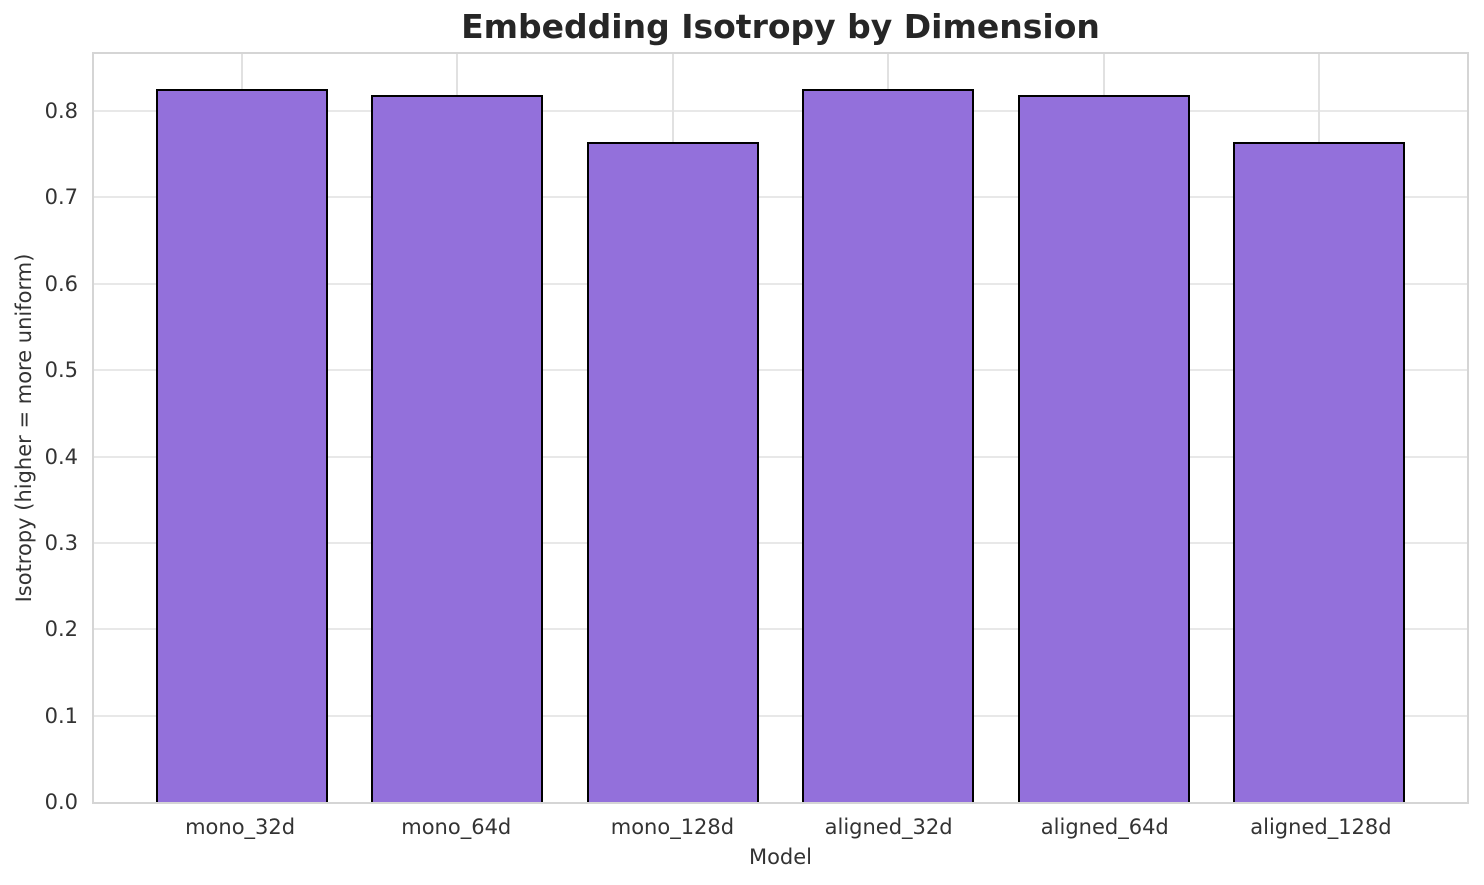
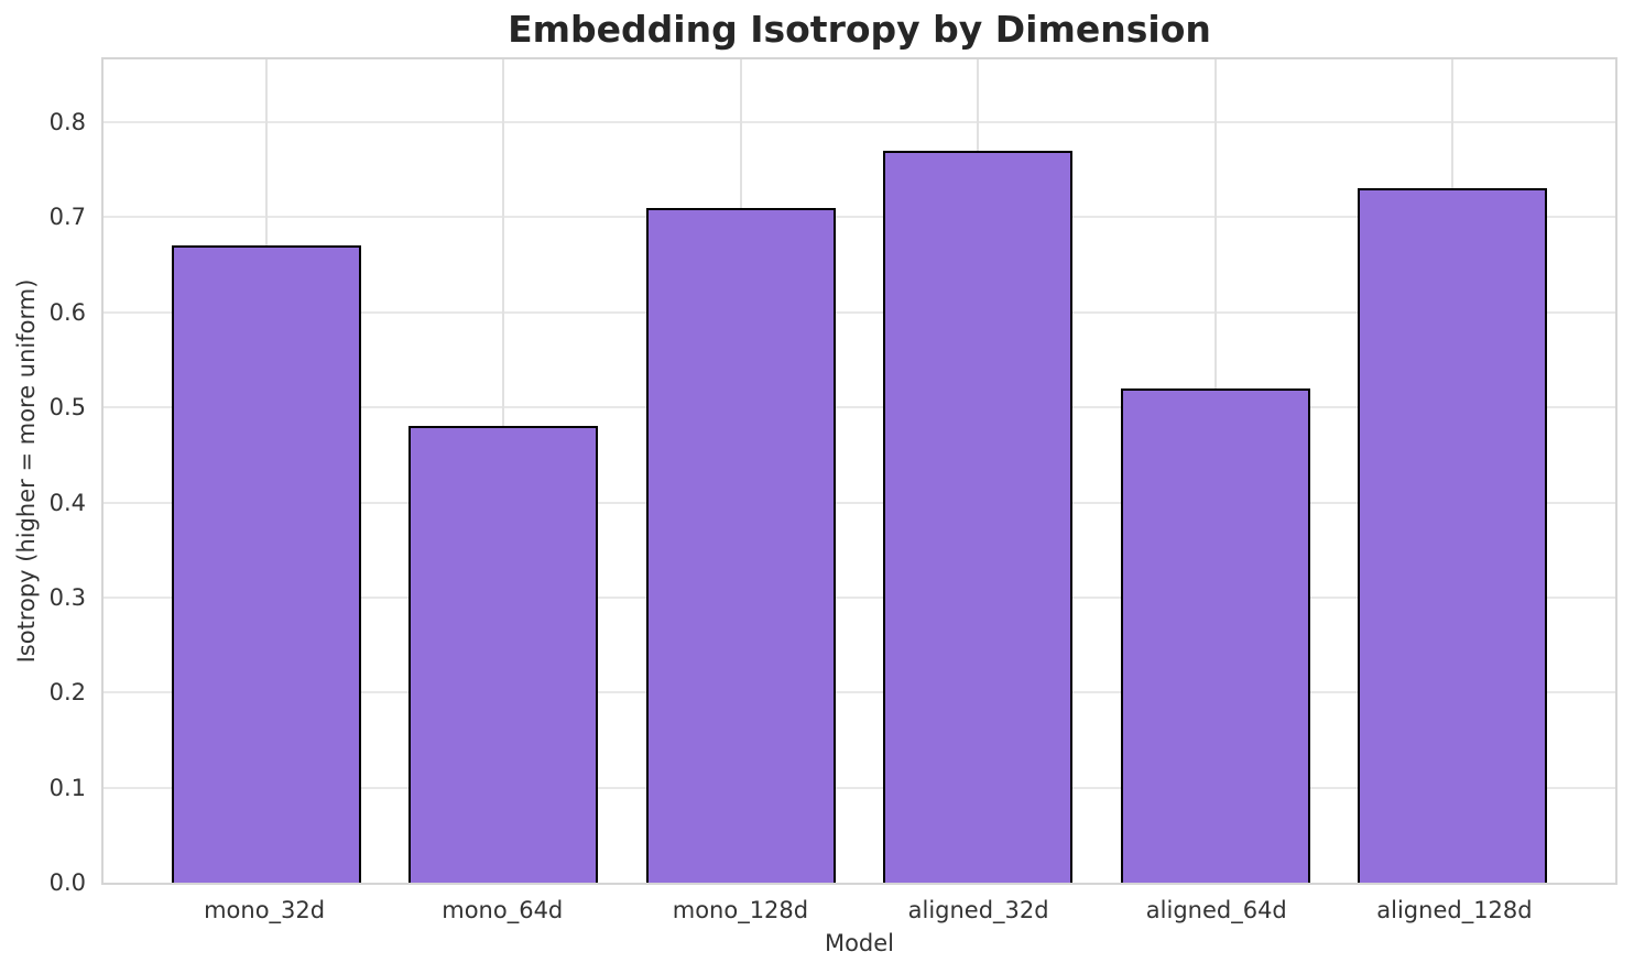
mono_32d: 0.82 -> 0.67
mono_64d: 0.82 -> 0.48
mono_128d: 0.76 -> 0.71
aligned_32d: 0.82 -> 0.77
aligned_64d: 0.82 -> 0.52
aligned_128d: 0.76 -> 0.73
